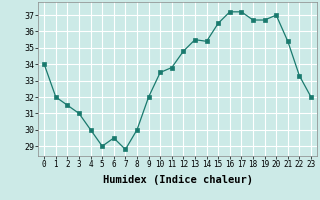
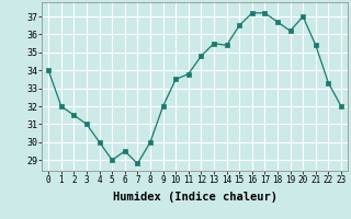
19: 36.7 -> 36.2
